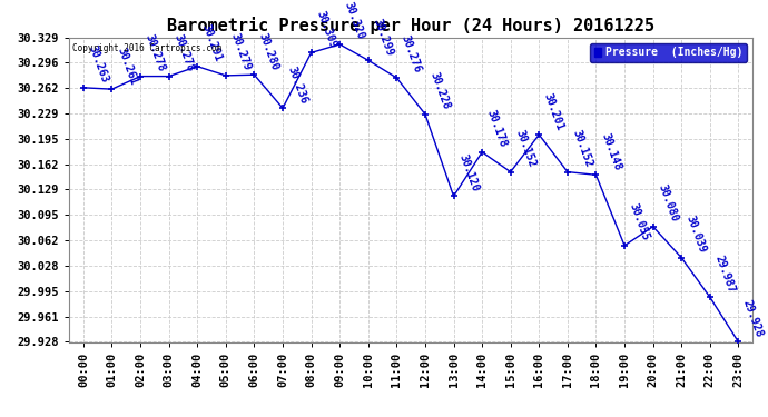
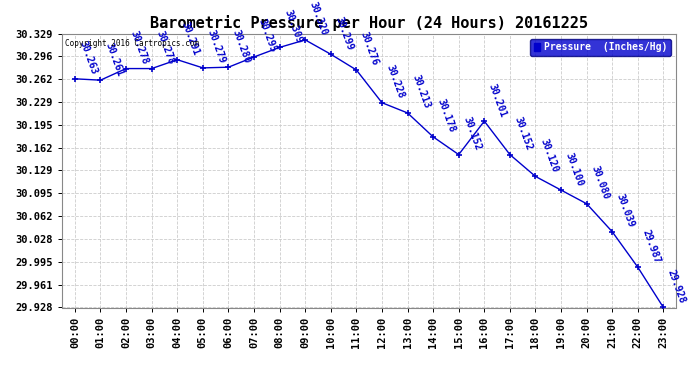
07:00: 30.236 -> 30.295
13:00: 30.120 -> 30.213
18:00: 30.148 -> 30.120
19:00: 30.055 -> 30.100
